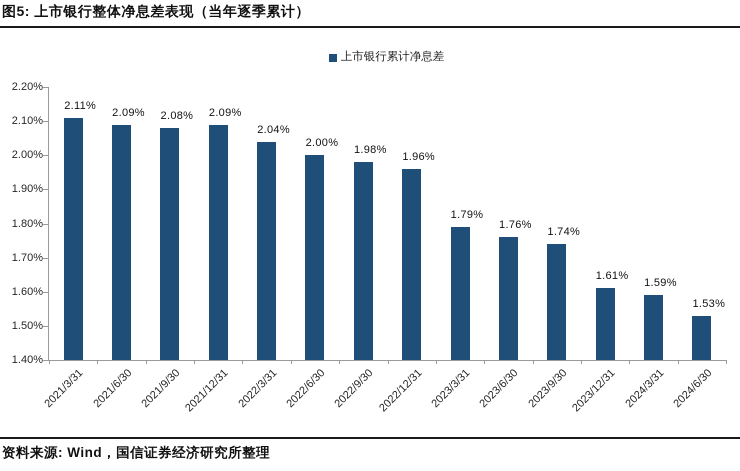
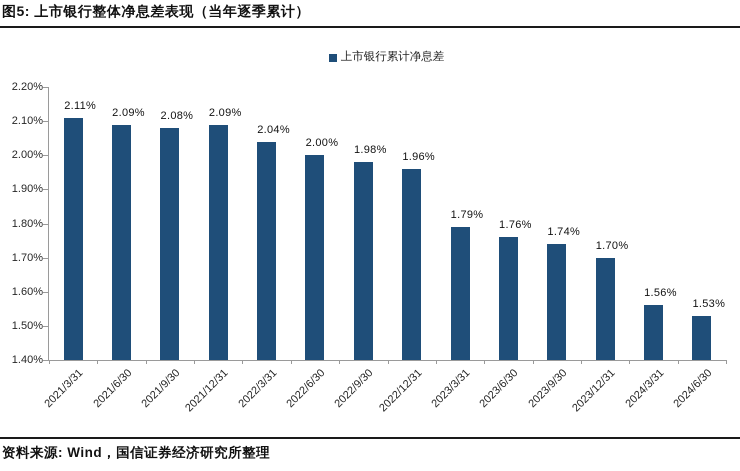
2023/12/31: 1.61% -> 1.70%
2024/3/31: 1.59% -> 1.56%
